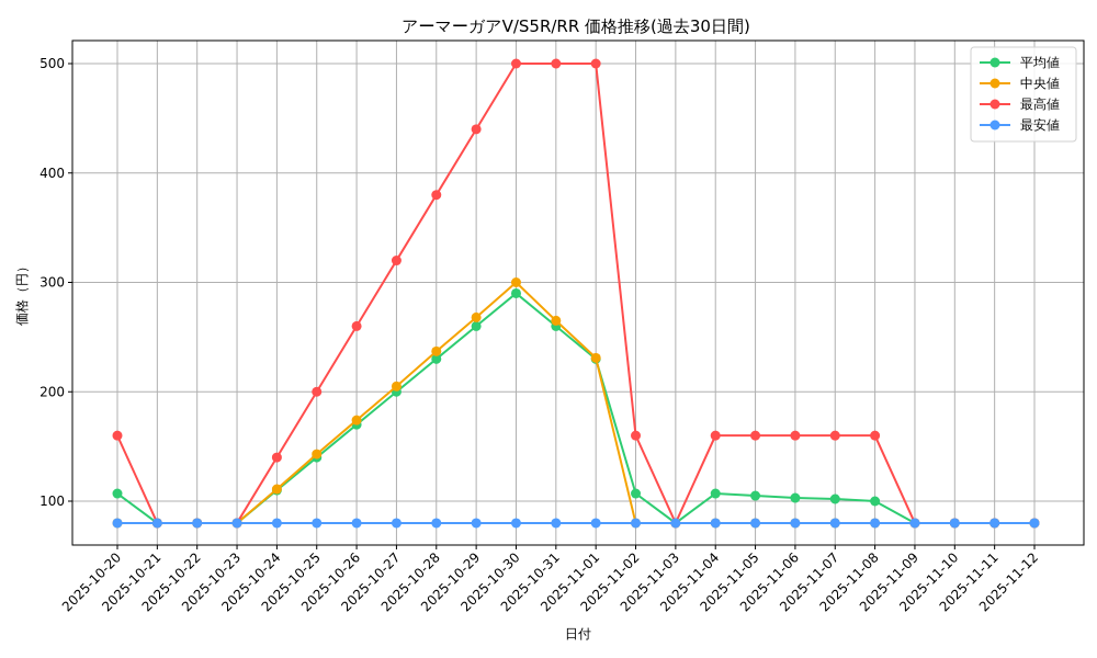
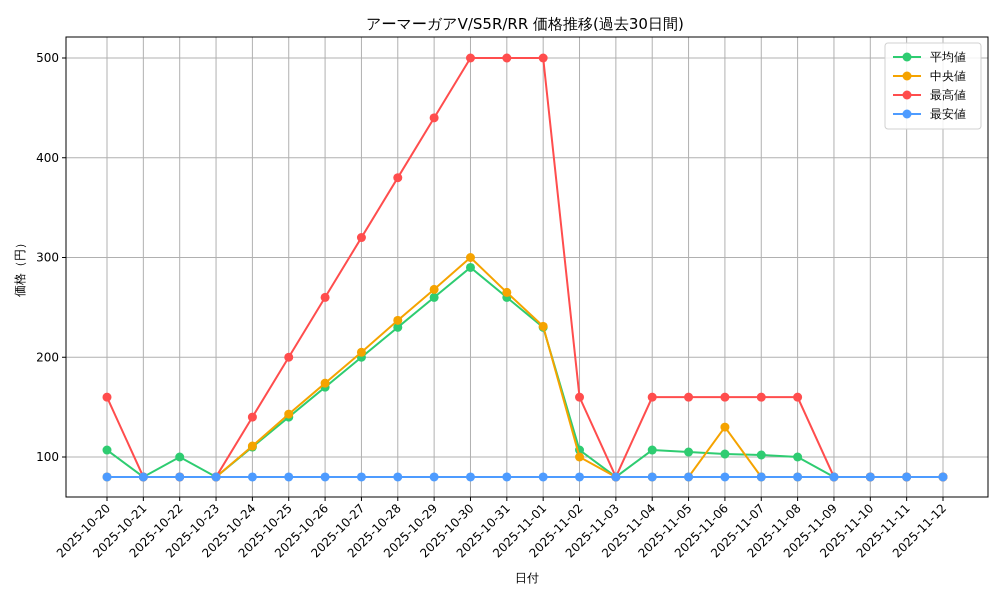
平均値/2025-10-22: 80 -> 100
中央値/2025-11-02: 80 -> 100
中央値/2025-11-06: 80 -> 130
